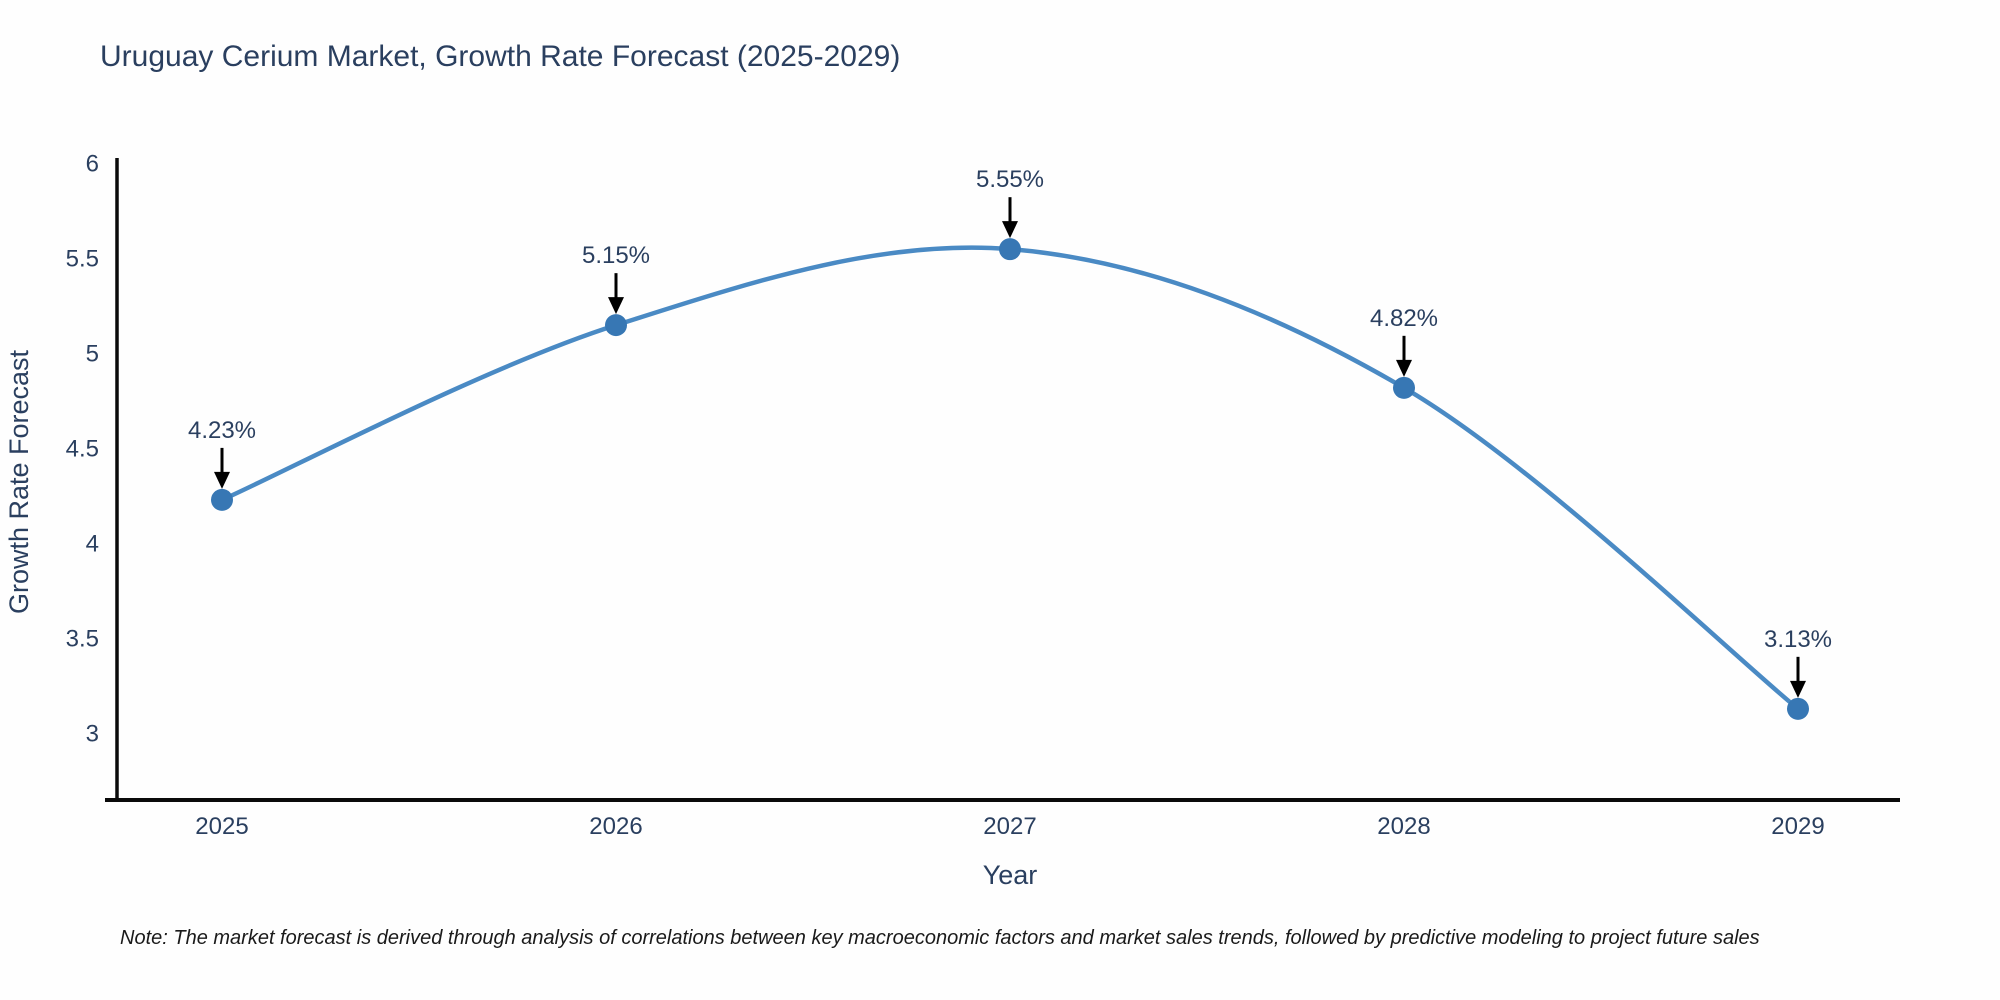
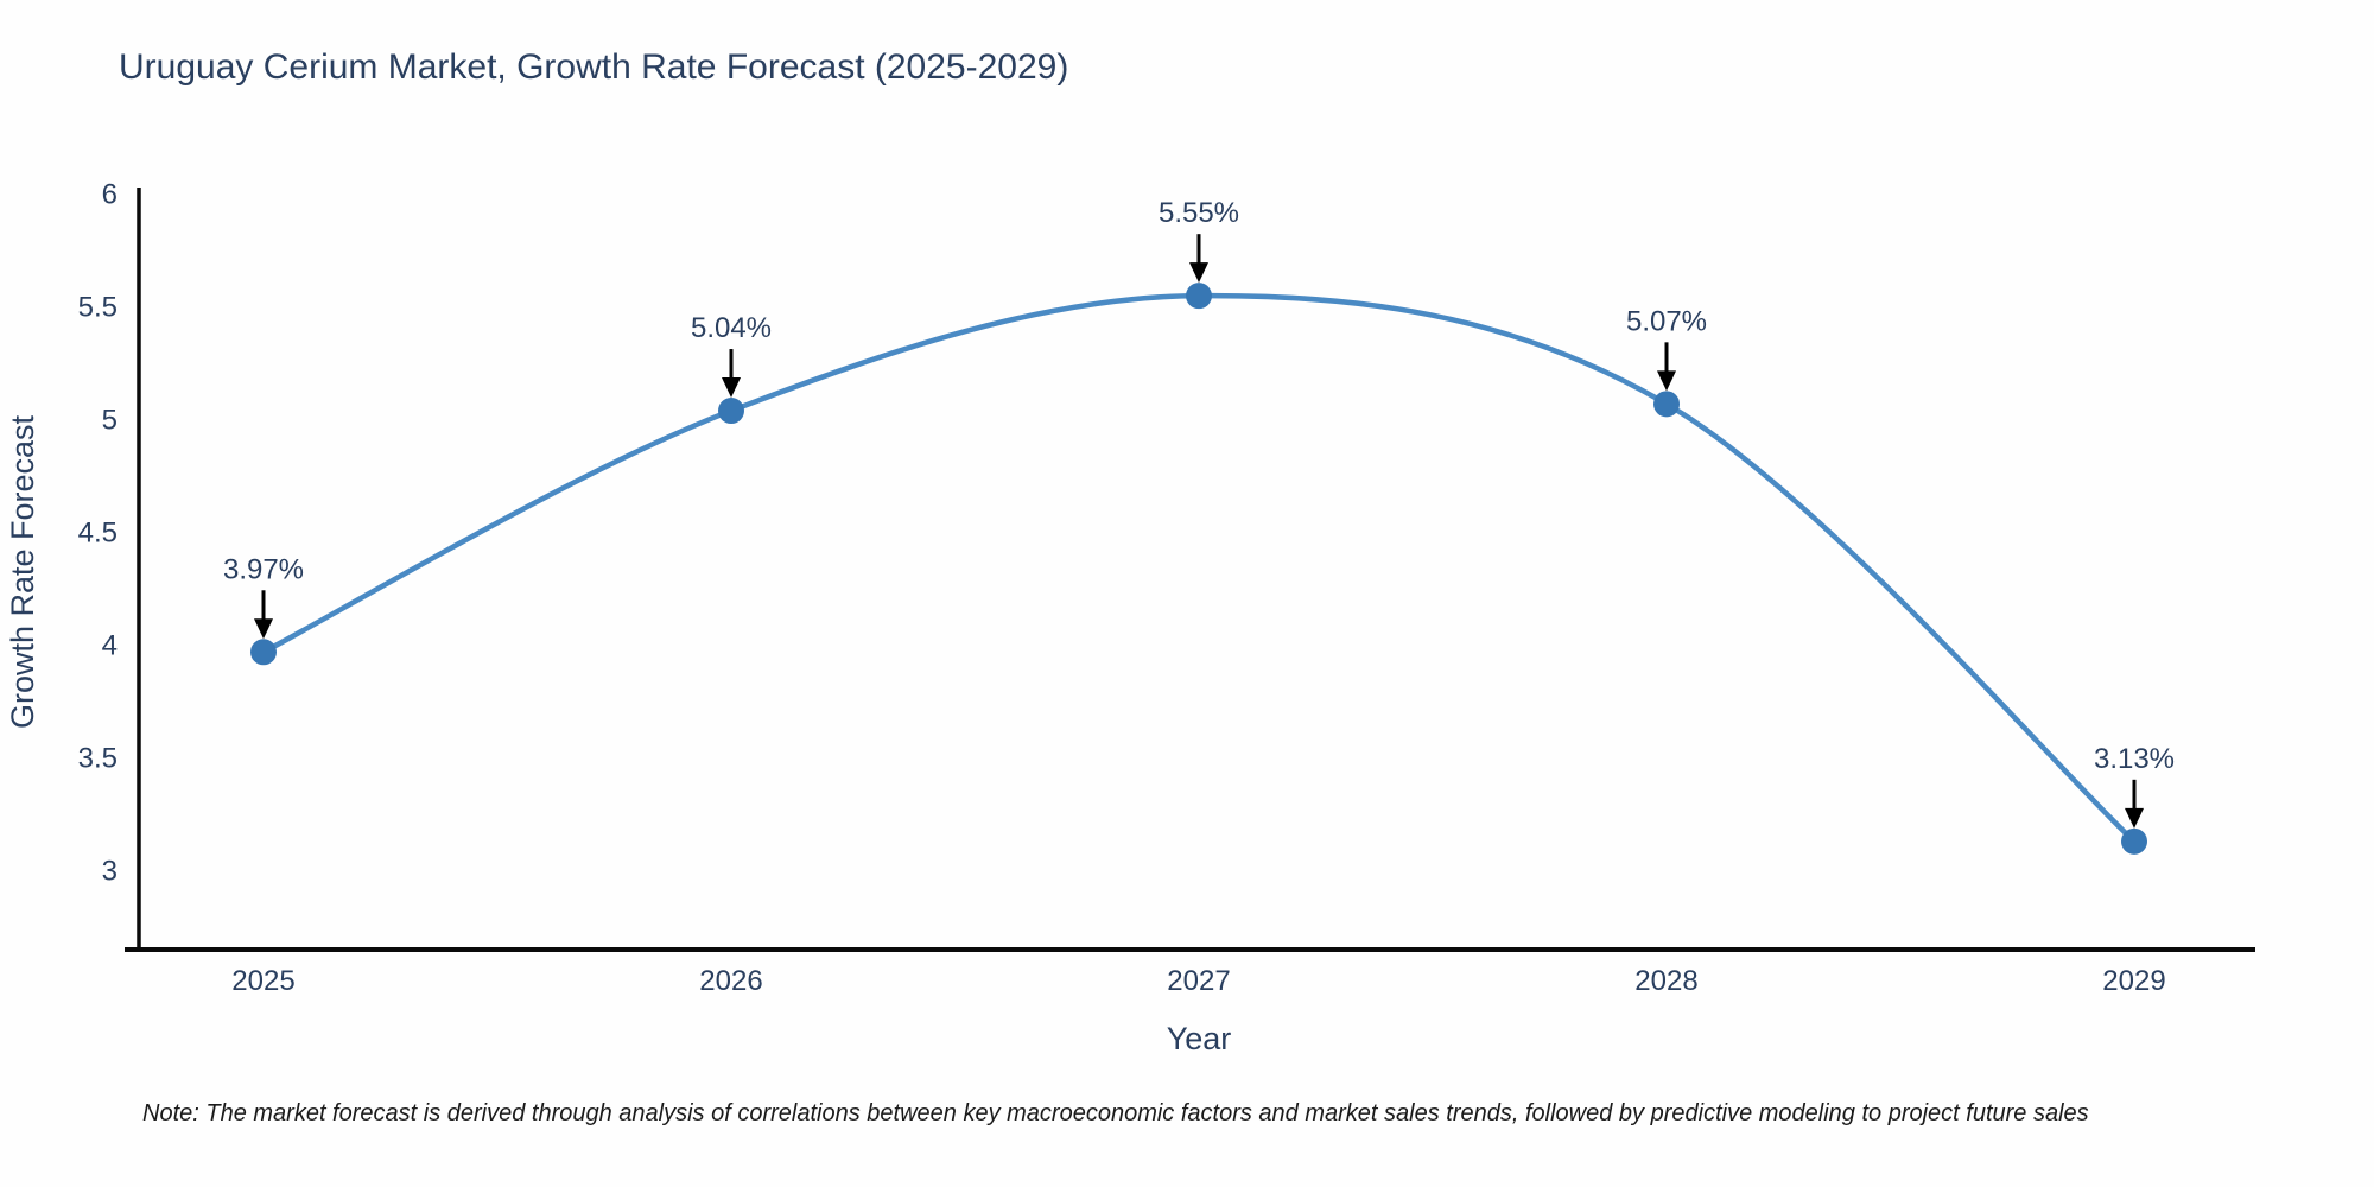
2025: 4.23% -> 3.97%
2026: 5.15% -> 5.04%
2028: 4.82% -> 5.07%
